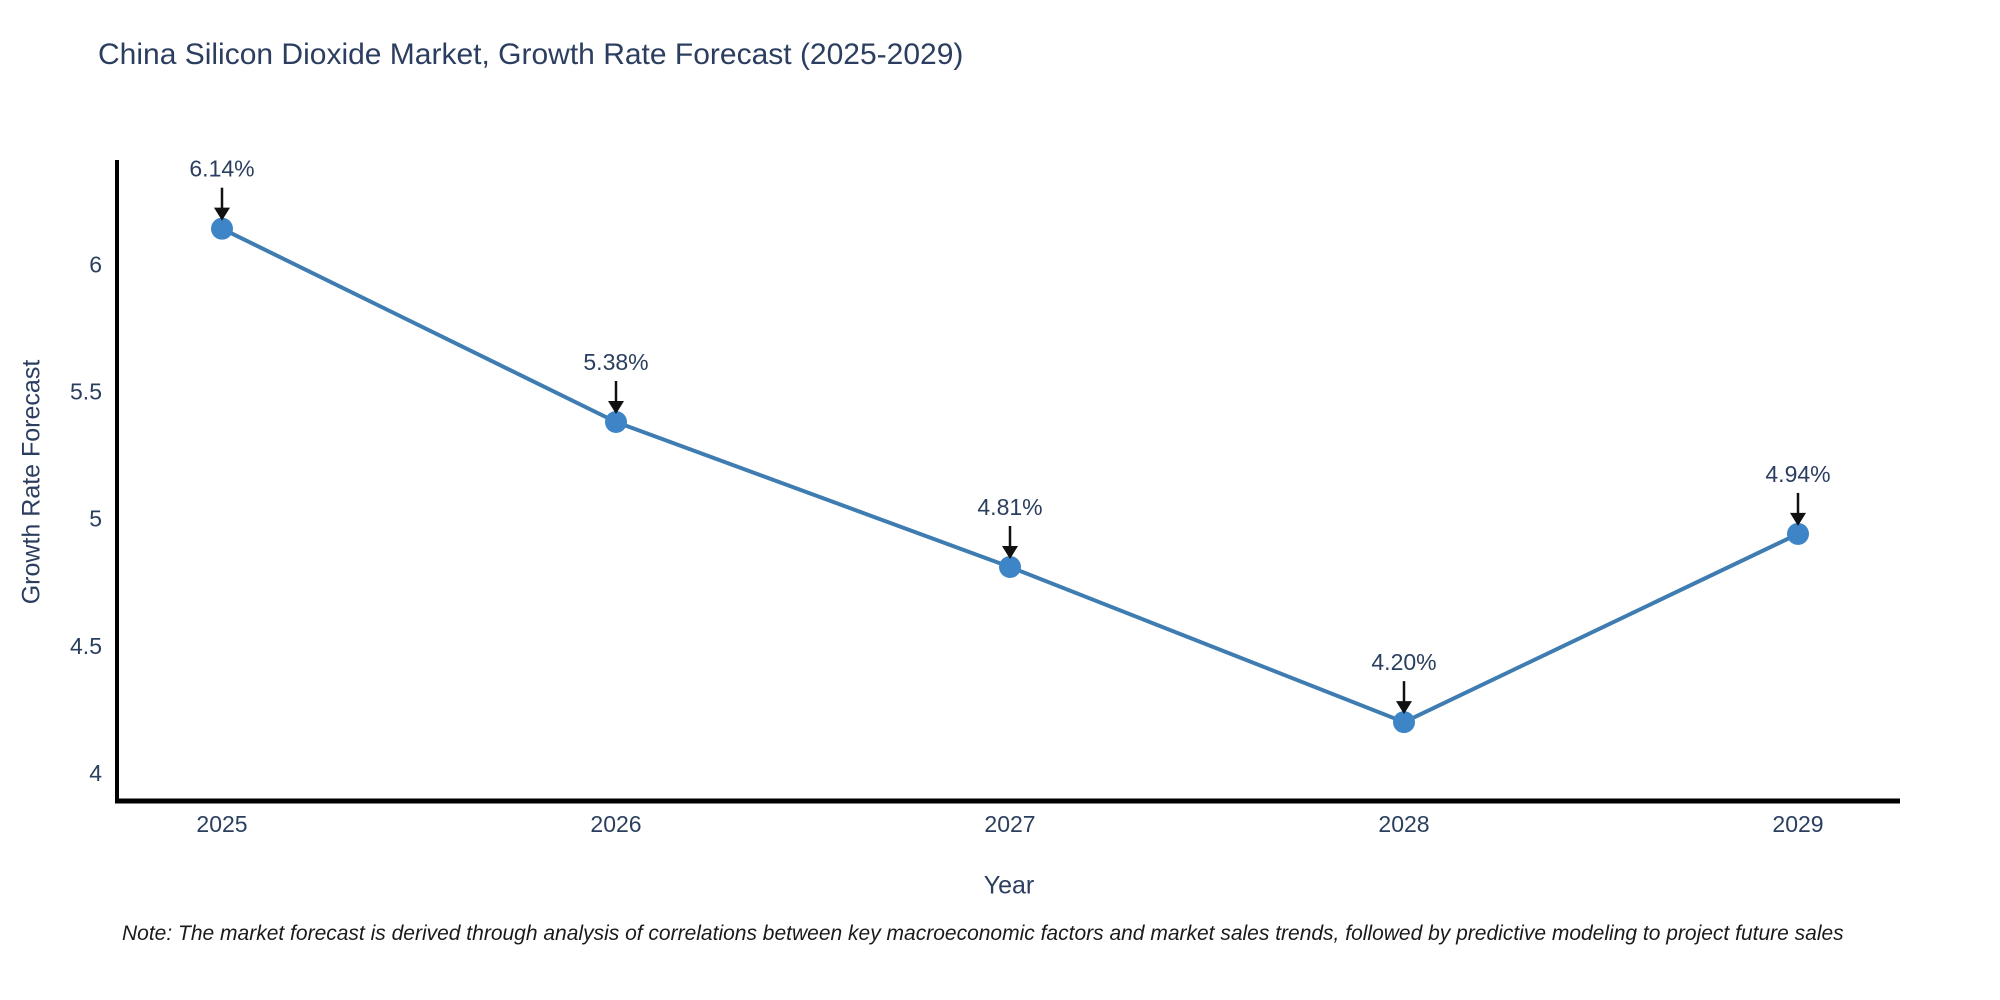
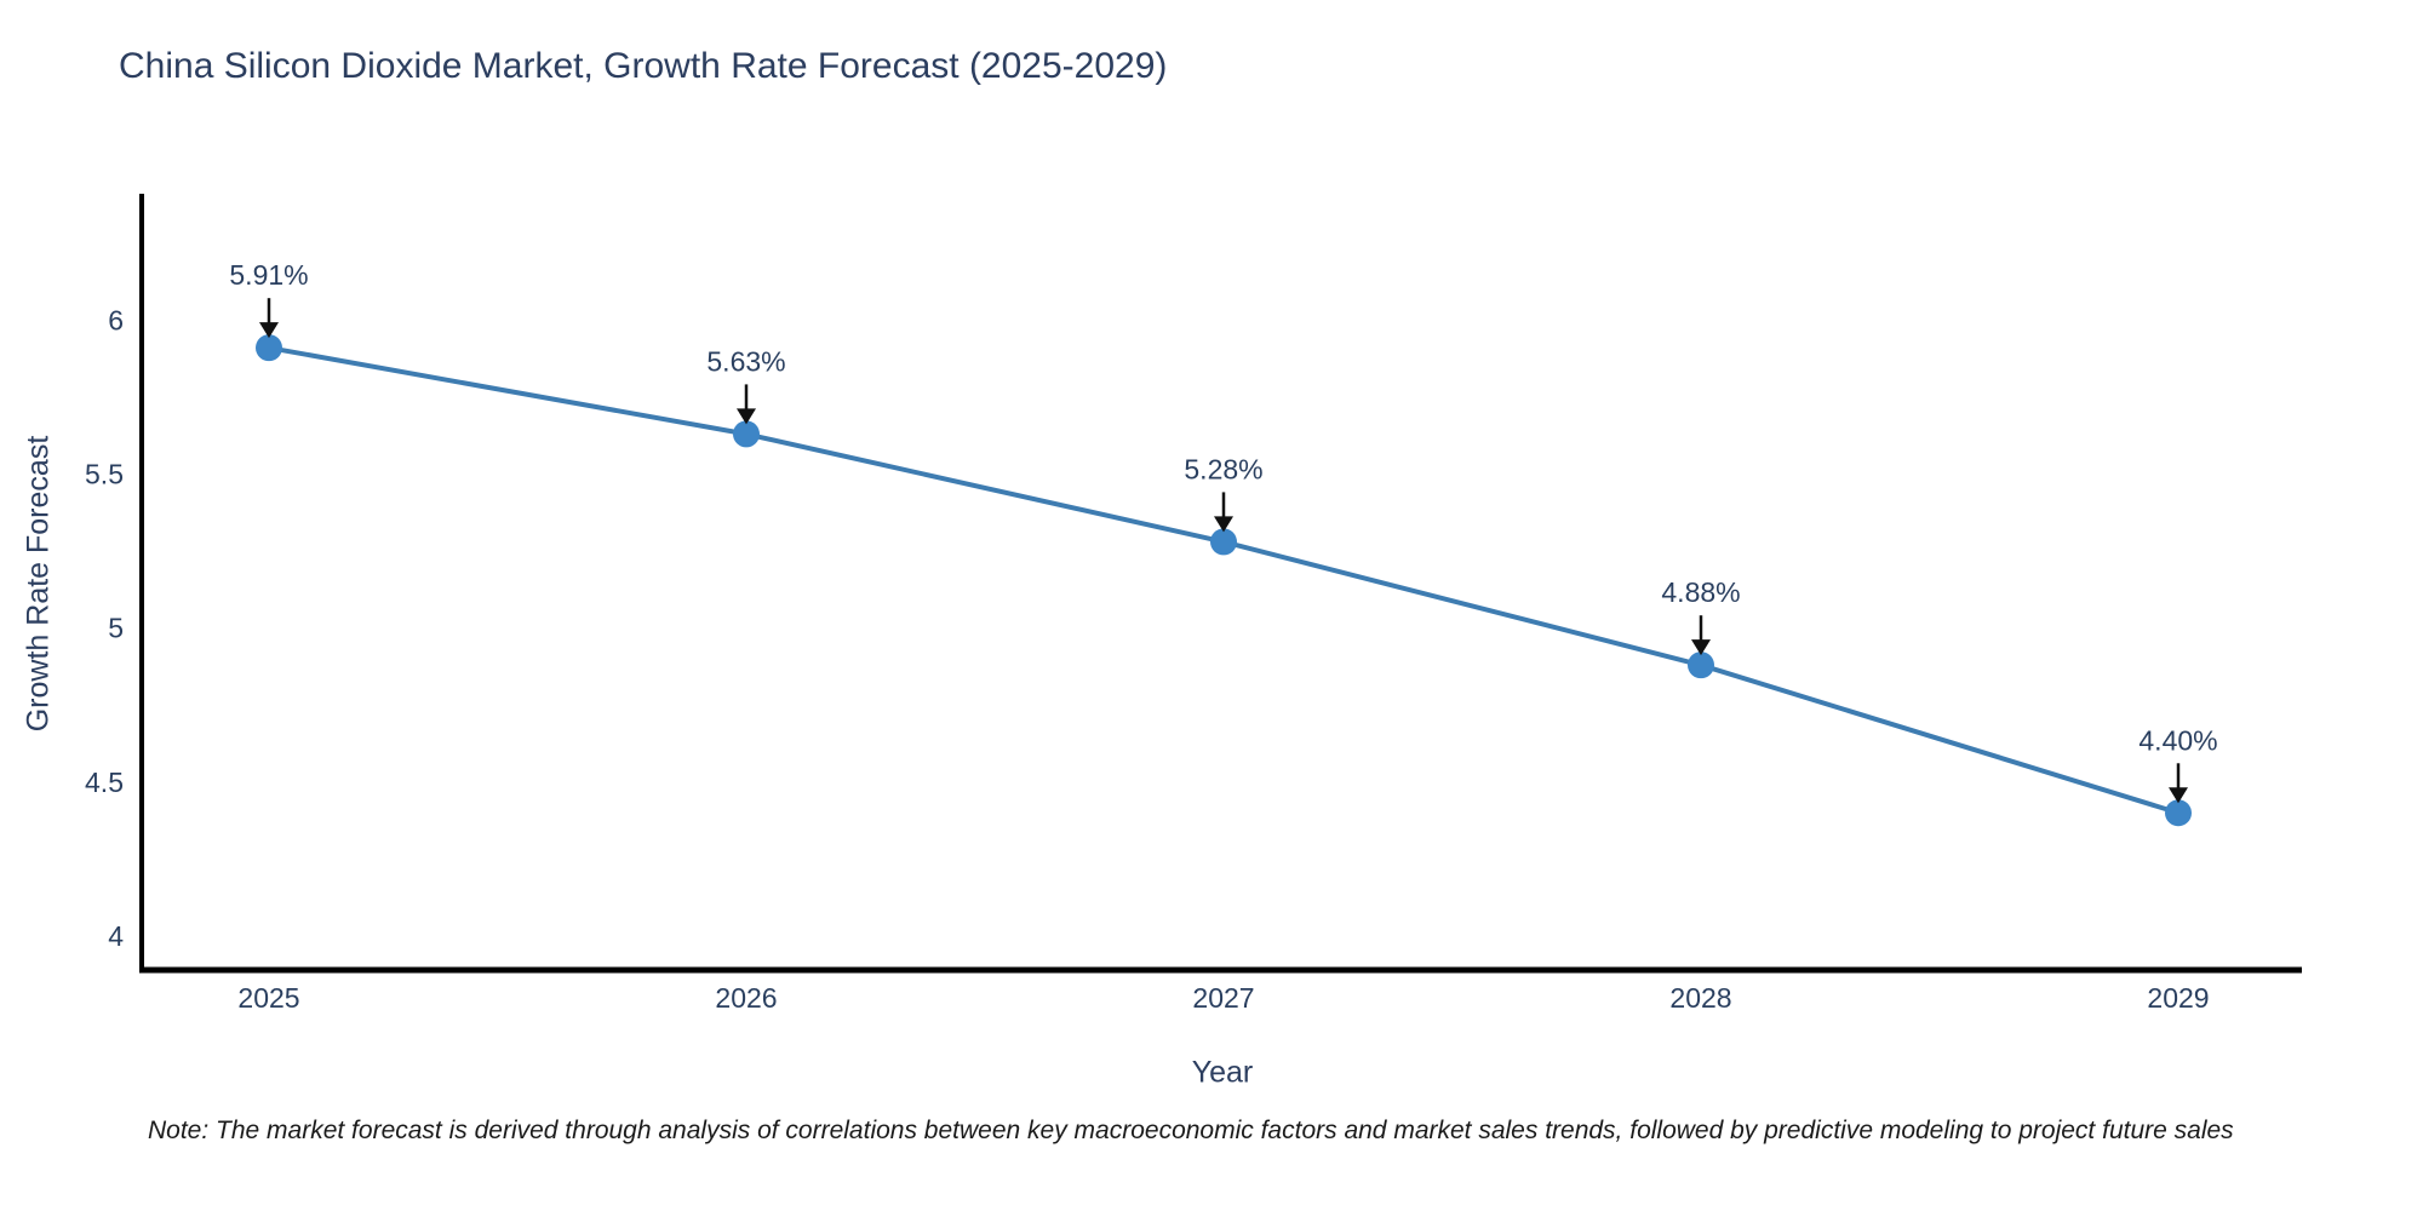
2025: 6.14% -> 5.91%
2026: 5.38% -> 5.63%
2027: 4.81% -> 5.28%
2028: 4.20% -> 4.88%
2029: 4.94% -> 4.40%
